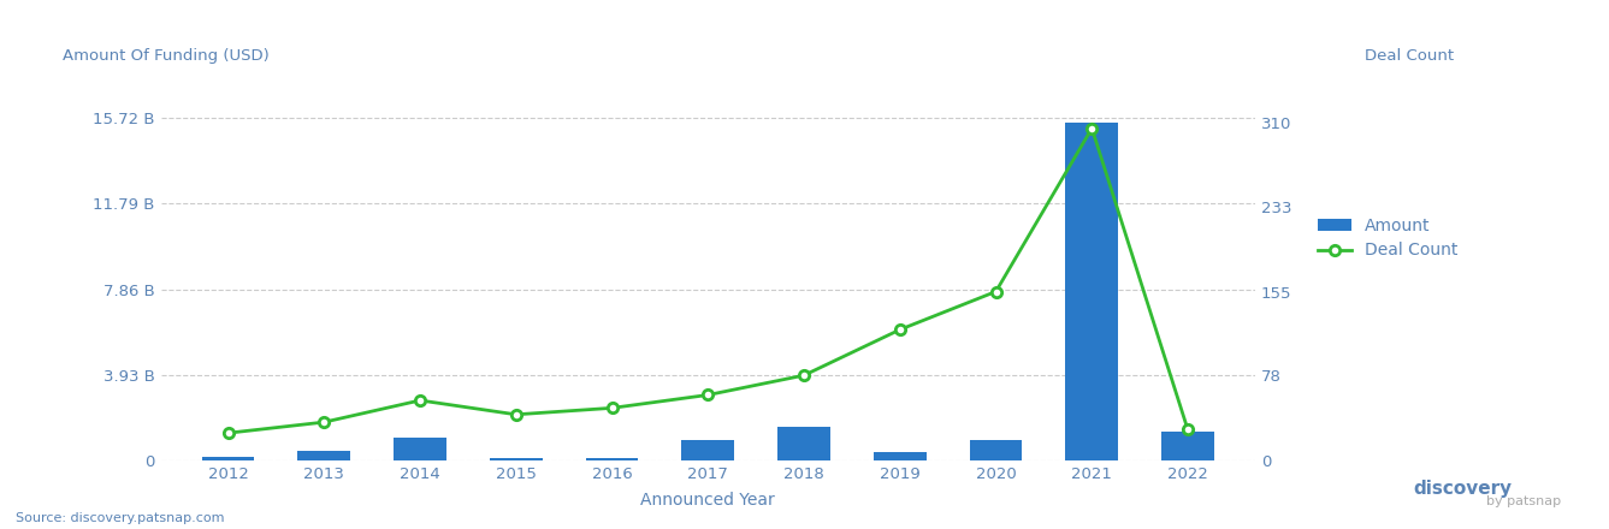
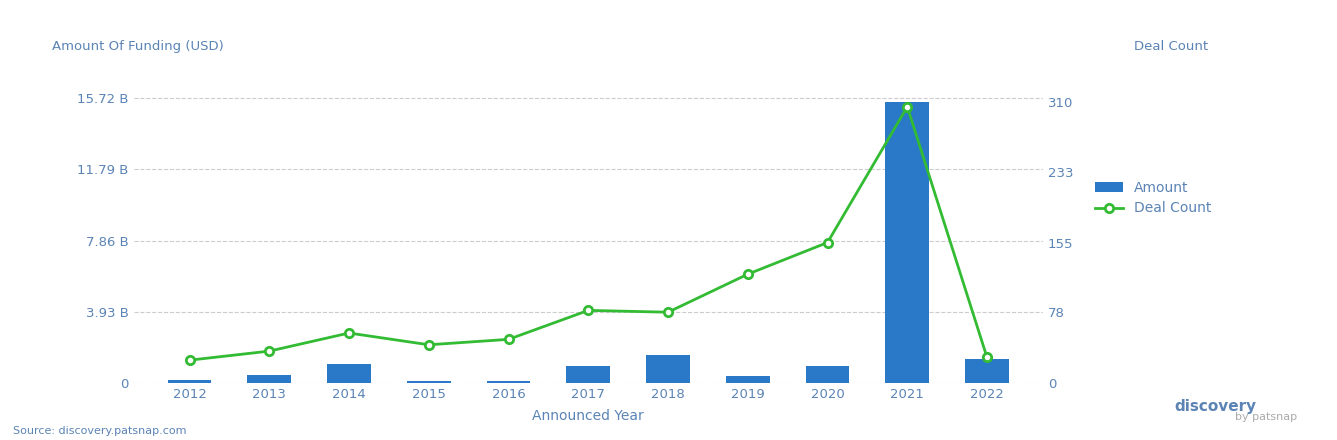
Deal Count/2017: 60 -> 80
